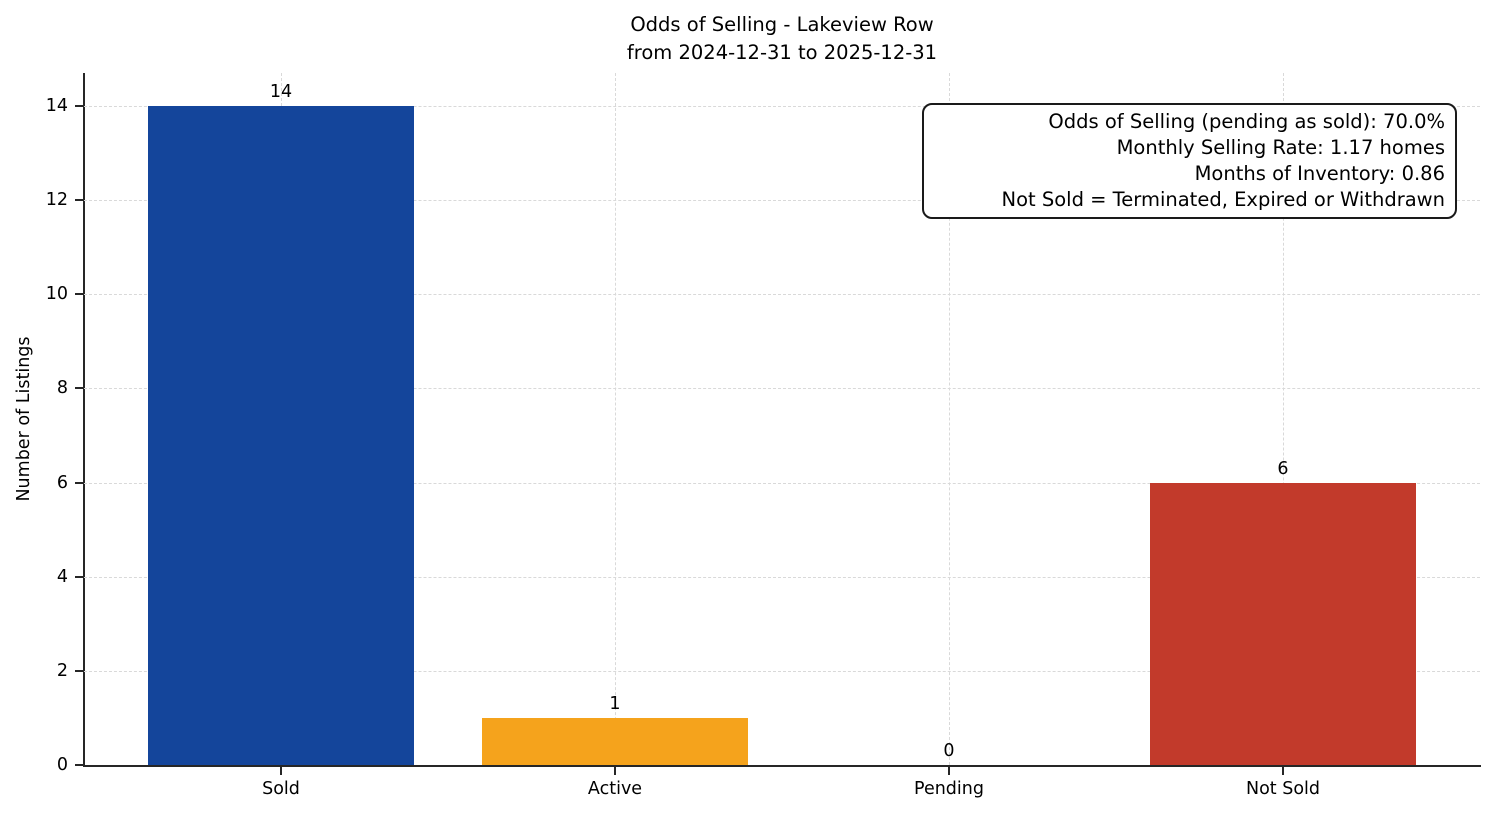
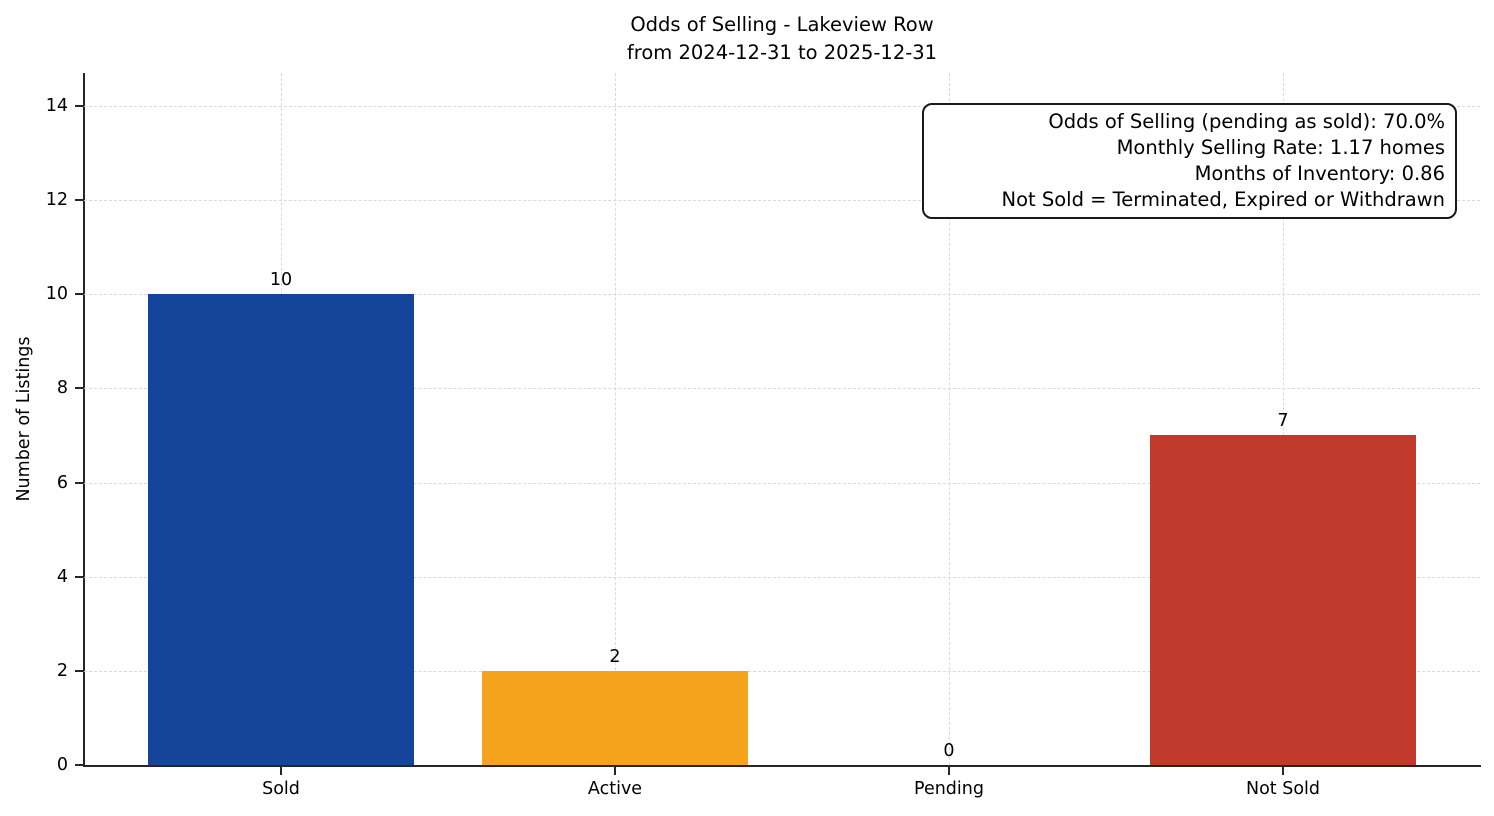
Sold: 14 -> 10
Active: 1 -> 2
Not Sold: 6 -> 7
